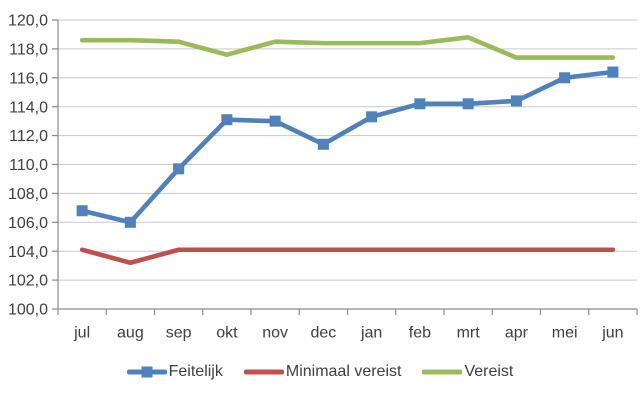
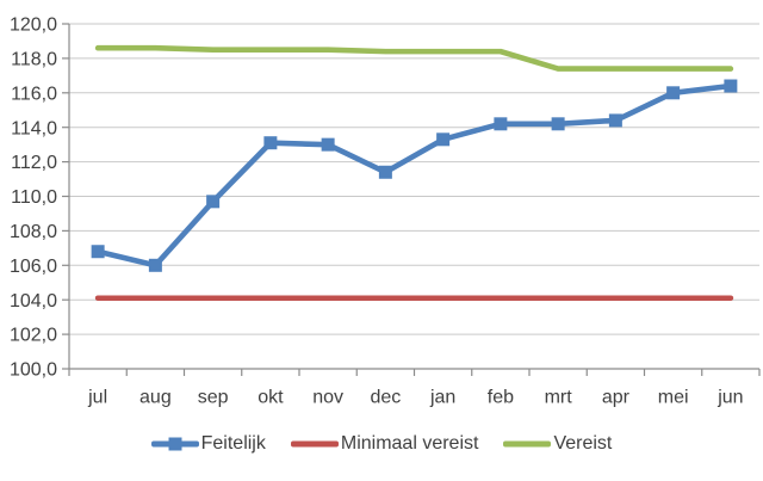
Minimaal vereist/aug: 103,2 -> 104,1
Vereist/okt: 117,6 -> 118,5
Vereist/mrt: 118,8 -> 117,4
